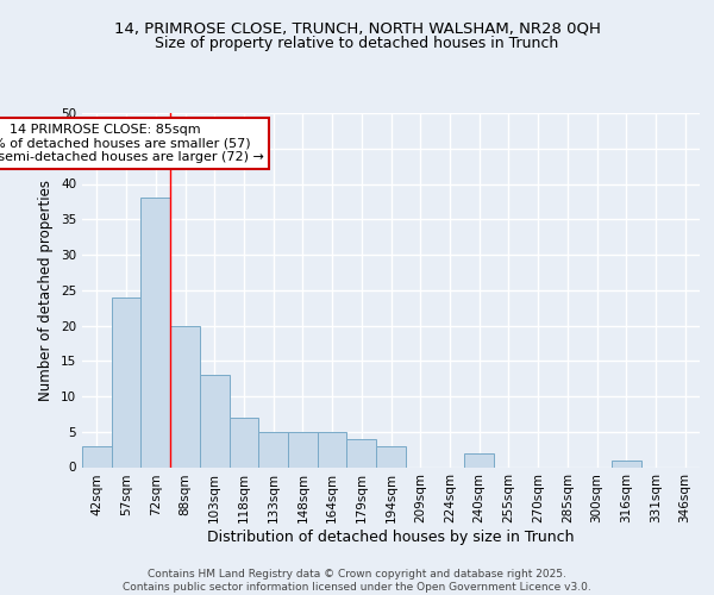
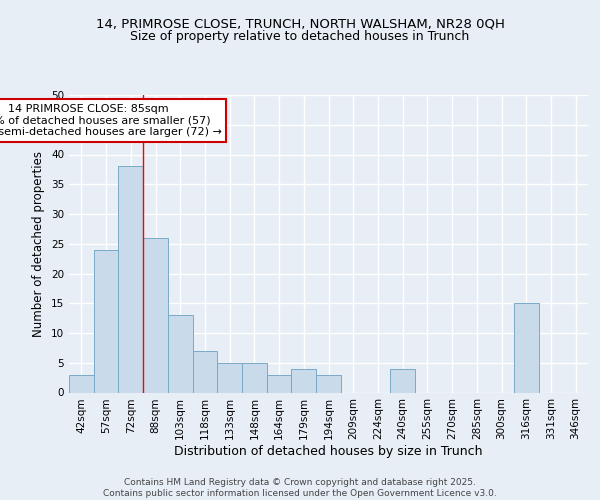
88sqm: 20 -> 26
164sqm: 5 -> 3
240sqm: 2 -> 4
316sqm: 1 -> 15
